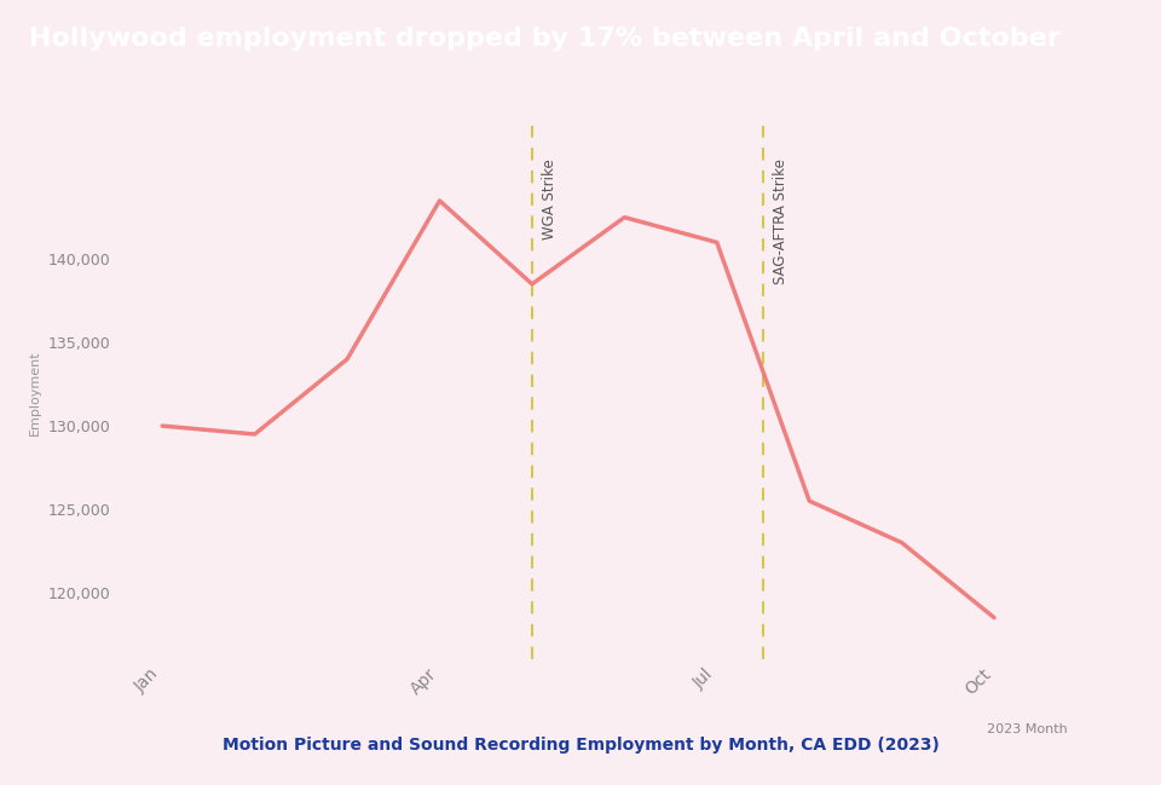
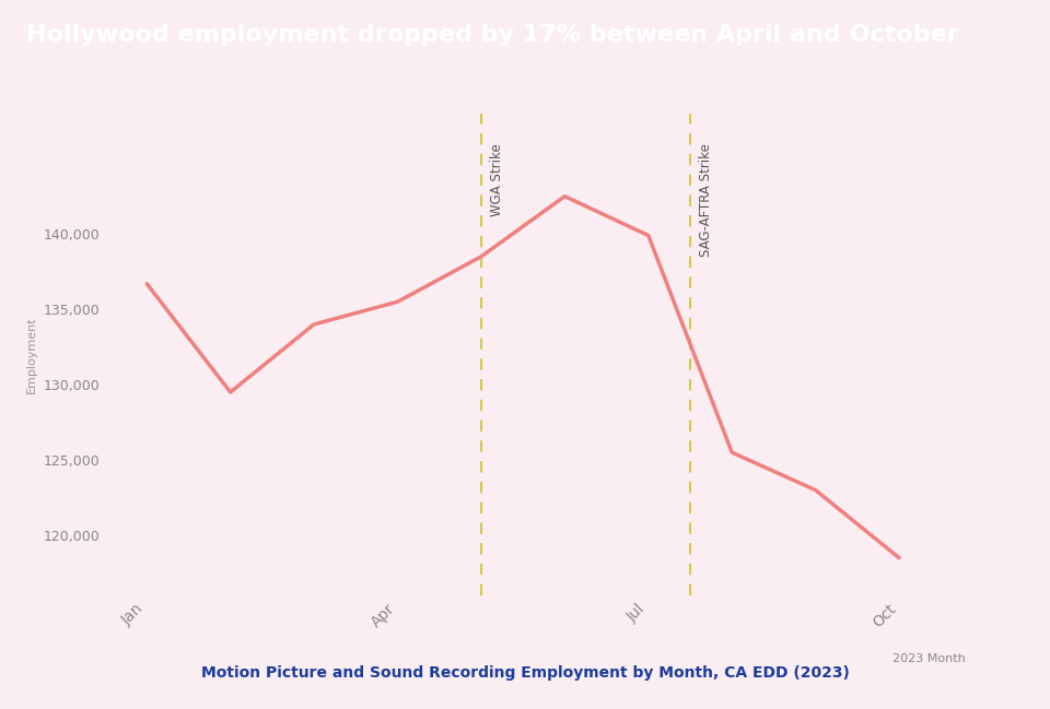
Jan: 130,000 -> 136,700
Apr: 143,500 -> 135,500
Jul: 141,000 -> 139,900
